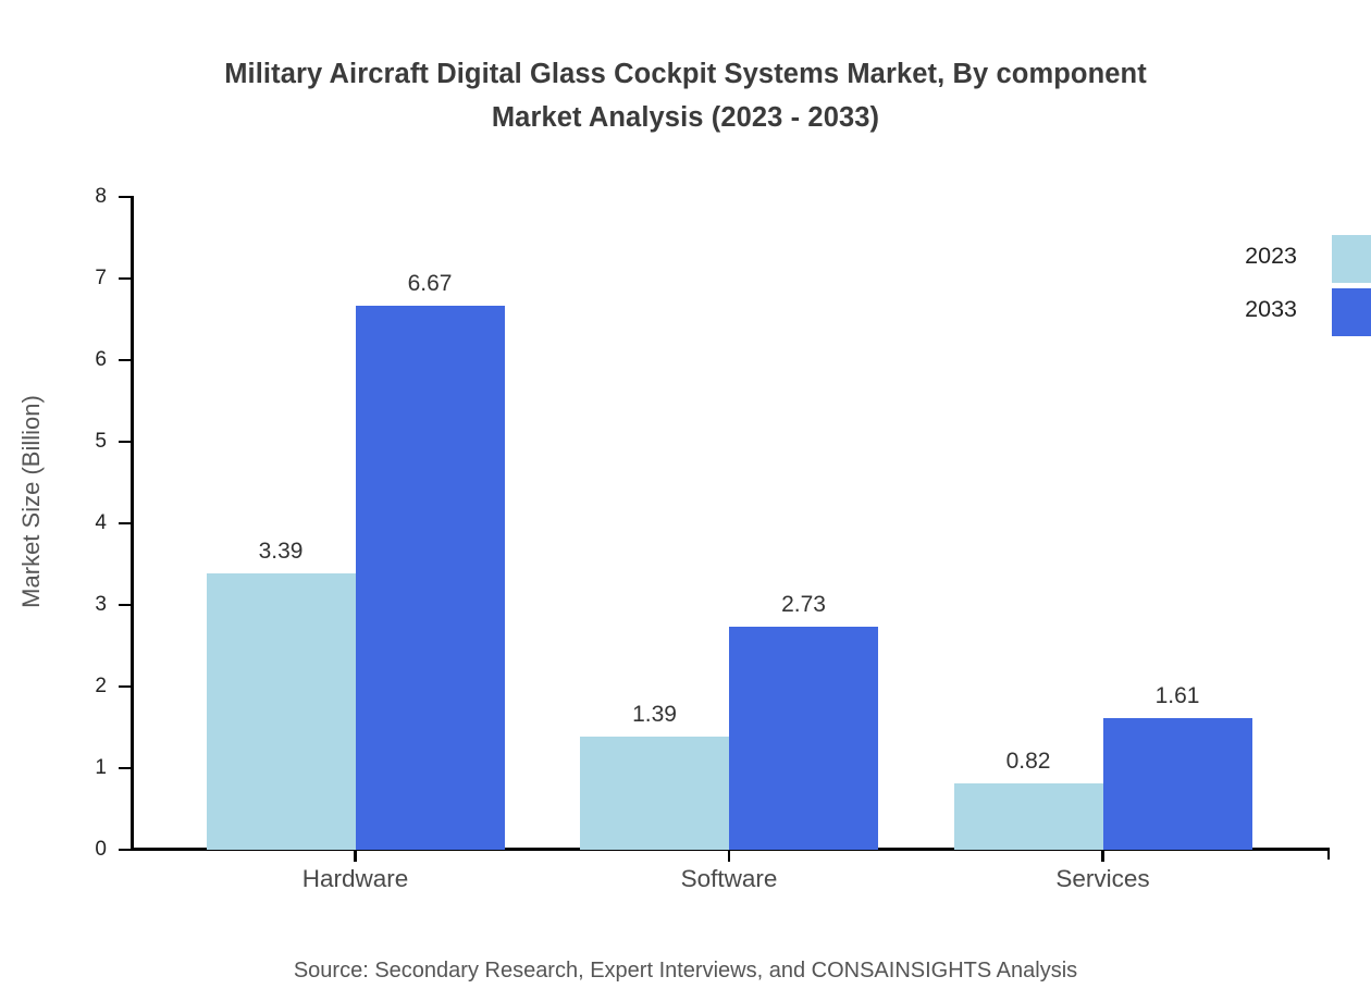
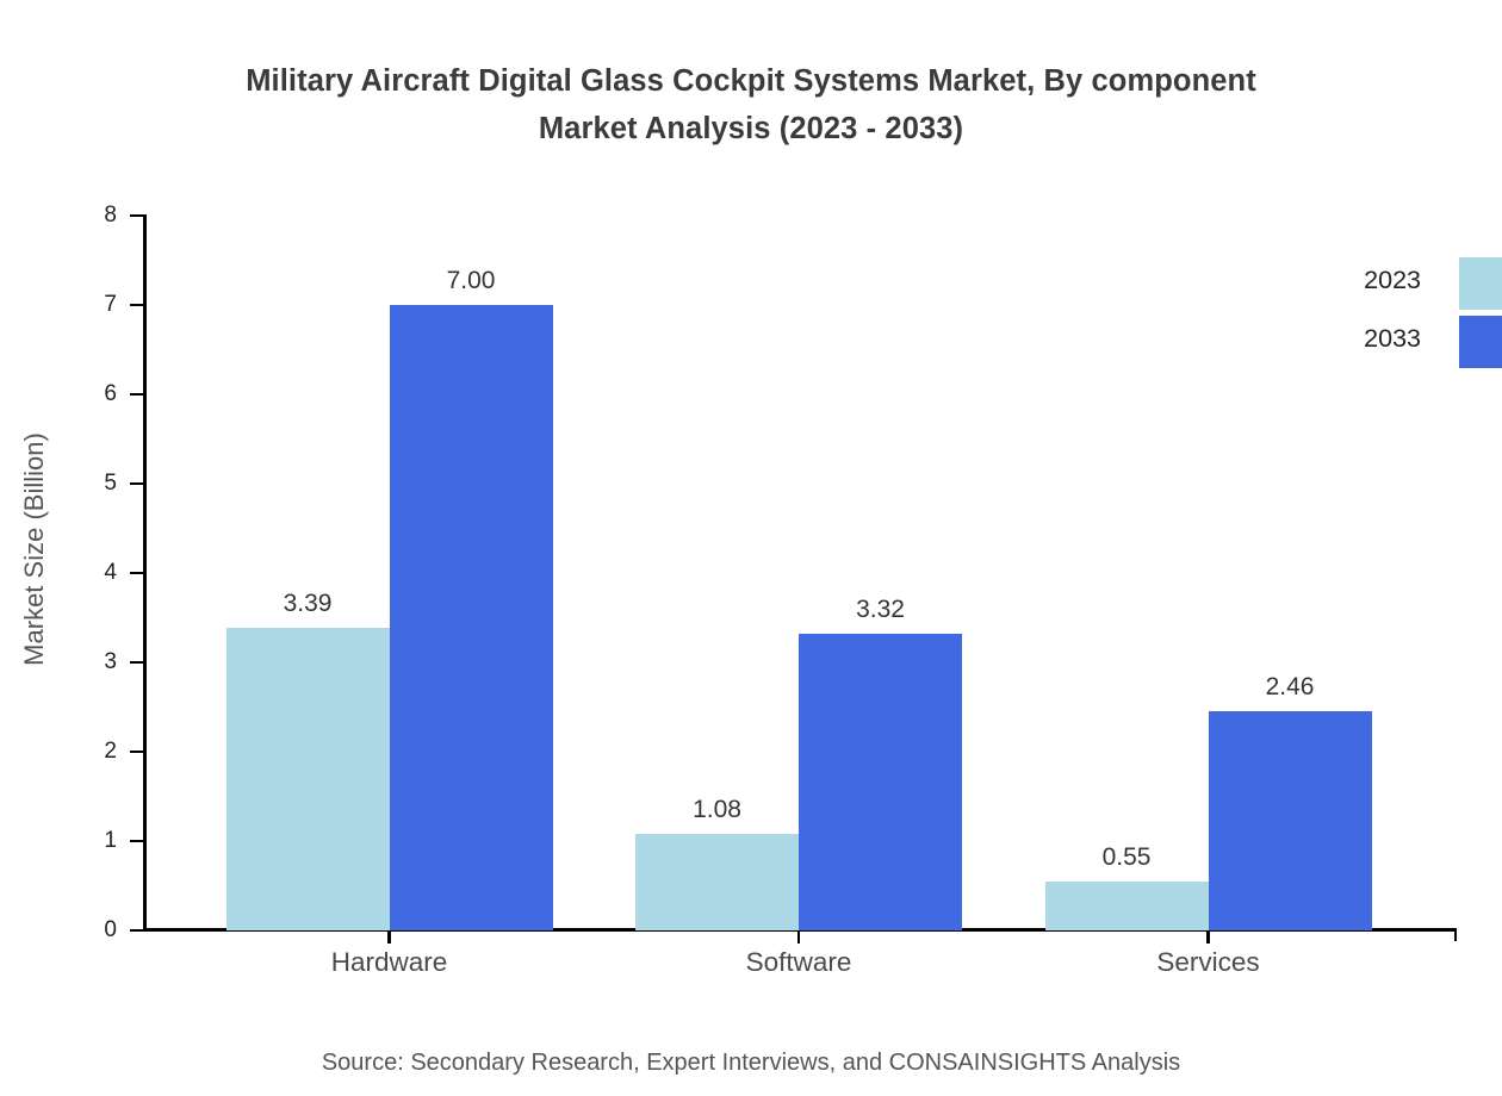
2033/Hardware: 6.67 -> 7.00
2023/Software: 1.39 -> 1.08
2033/Software: 2.73 -> 3.32
2023/Services: 0.82 -> 0.55
2033/Services: 1.61 -> 2.46
